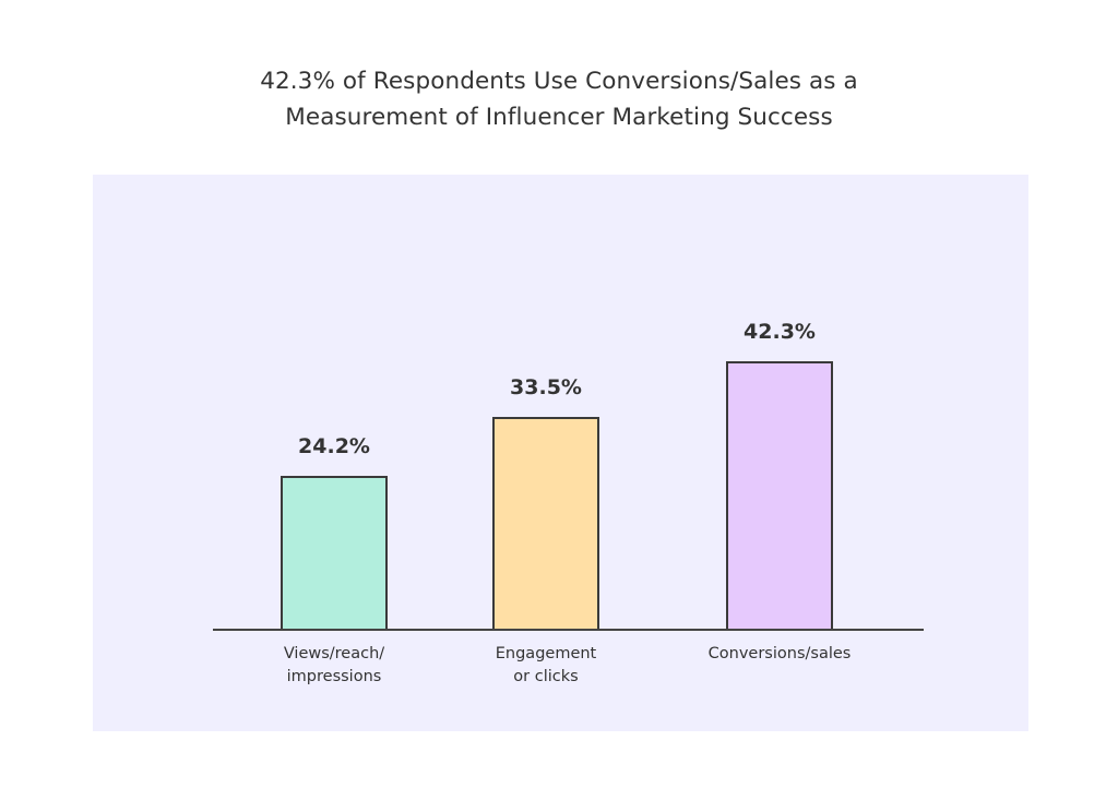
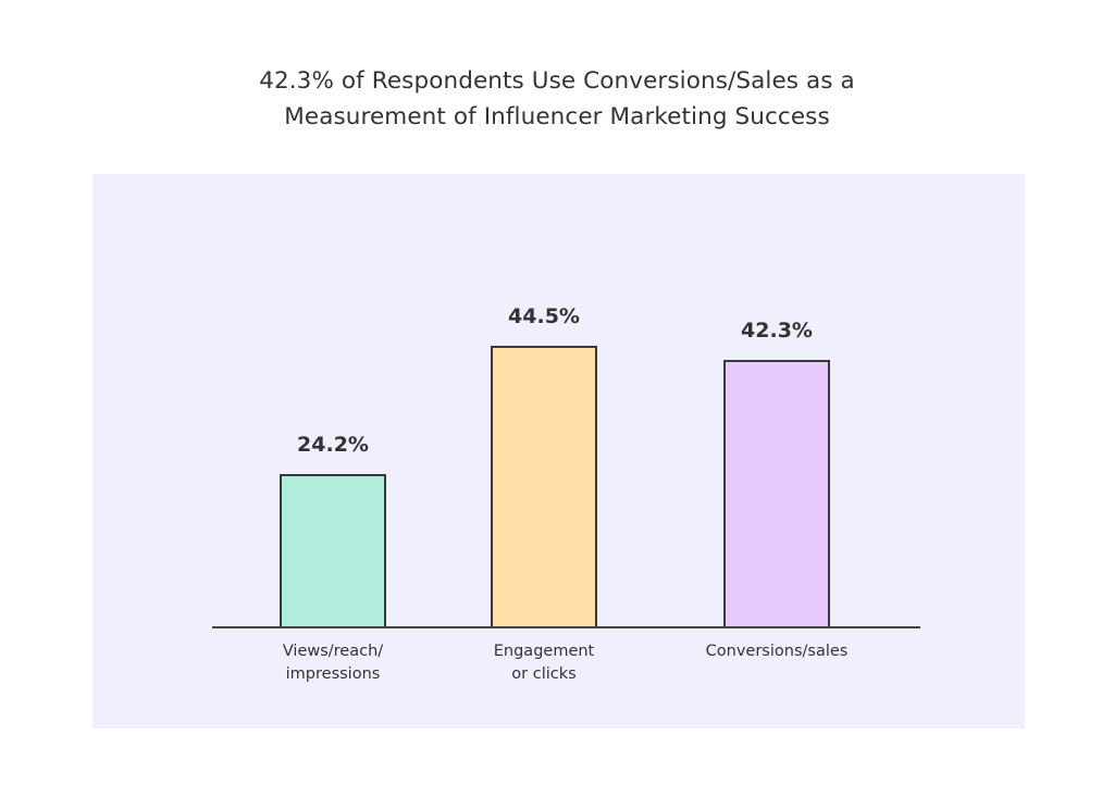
Engagement or clicks: 33.5% -> 44.5%
